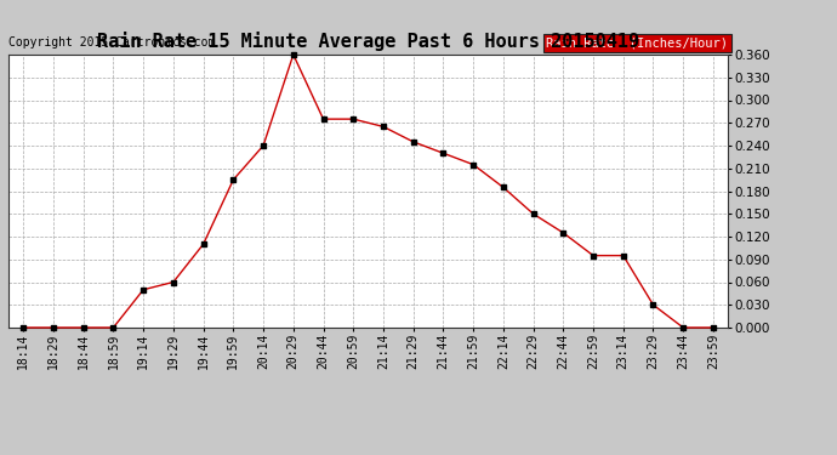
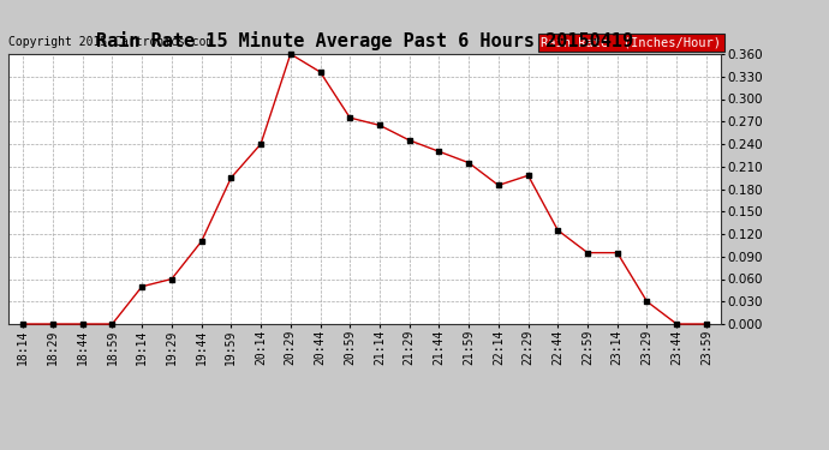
20:44: 0.275 -> 0.336
22:29: 0.150 -> 0.198
